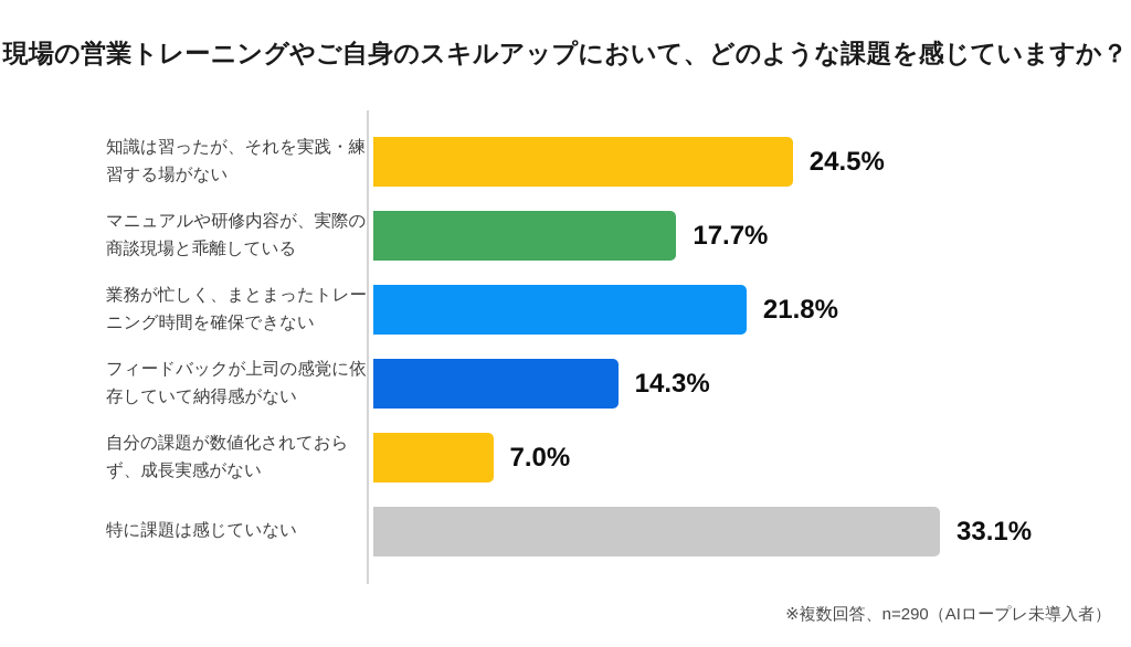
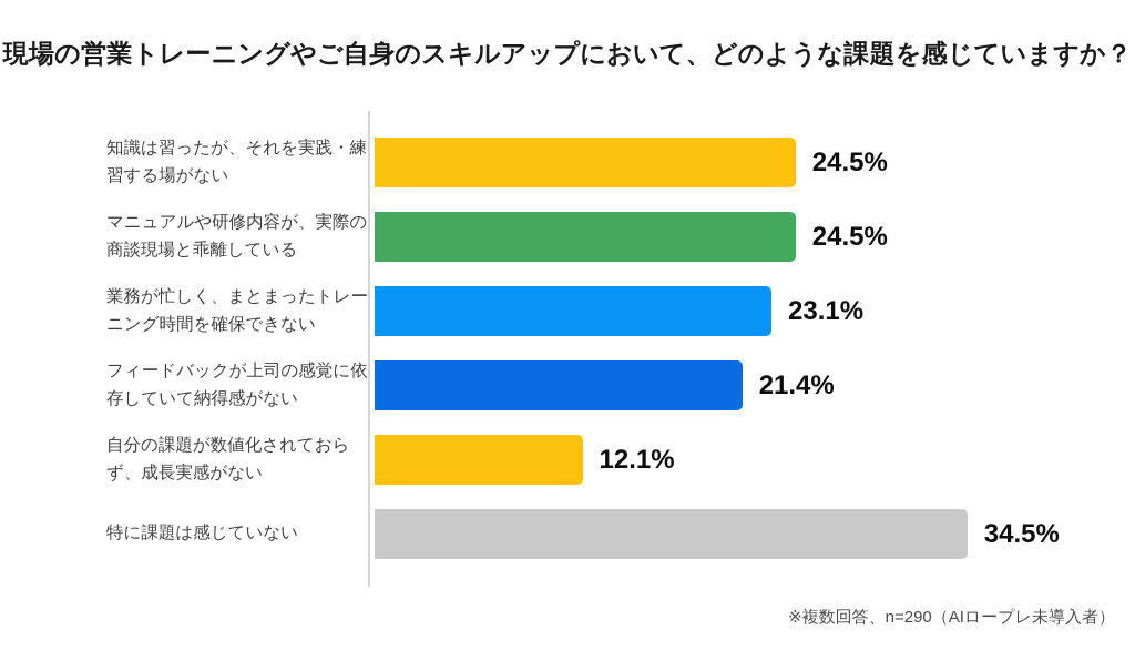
マニュアルや研修内容が、実際の商談現場と乖離している: 17.7% -> 24.5%
業務が忙しく、まとまったトレーニング時間を確保できない: 21.8% -> 23.1%
フィードバックが上司の感覚に依存していて納得感がない: 14.3% -> 21.4%
自分の課題が数値化されておらず、成長実感がない: 7.0% -> 12.1%
特に課題は感じていない: 33.1% -> 34.5%
